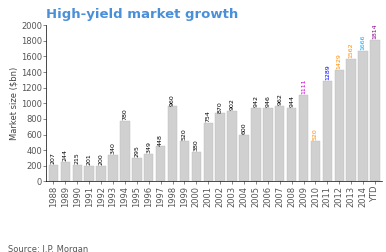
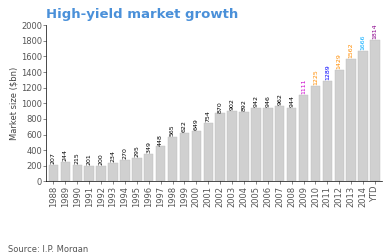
1993: 340 -> 230
1994: 780 -> 270
1998: 960 -> 560
1999: 520 -> 620
2000: 380 -> 650
2004: 600 -> 890
2010: 520 -> 1220
